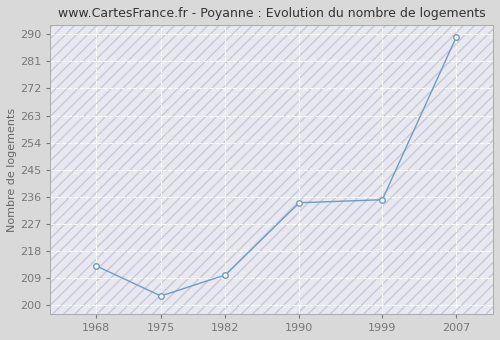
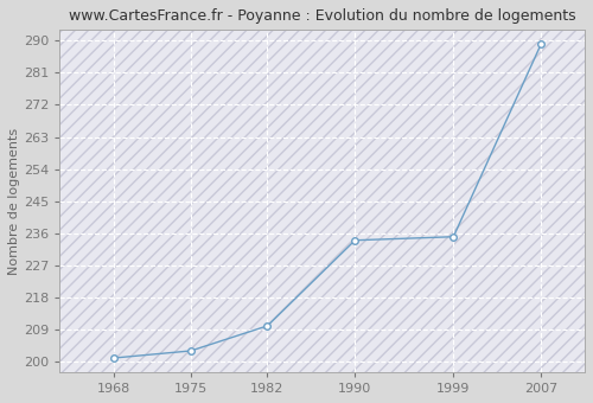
1968: 213 -> 201
